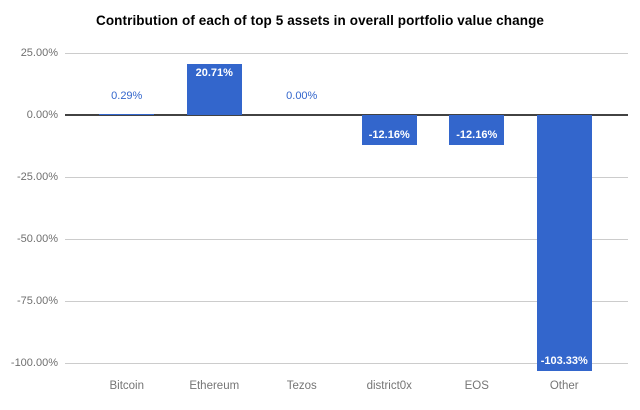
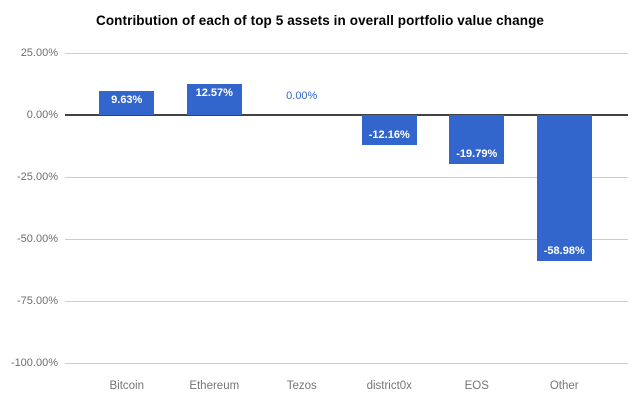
Bitcoin: 0.29% -> 9.63%
Ethereum: 20.71% -> 12.57%
EOS: -12.16% -> -19.79%
Other: -103.33% -> -58.98%
